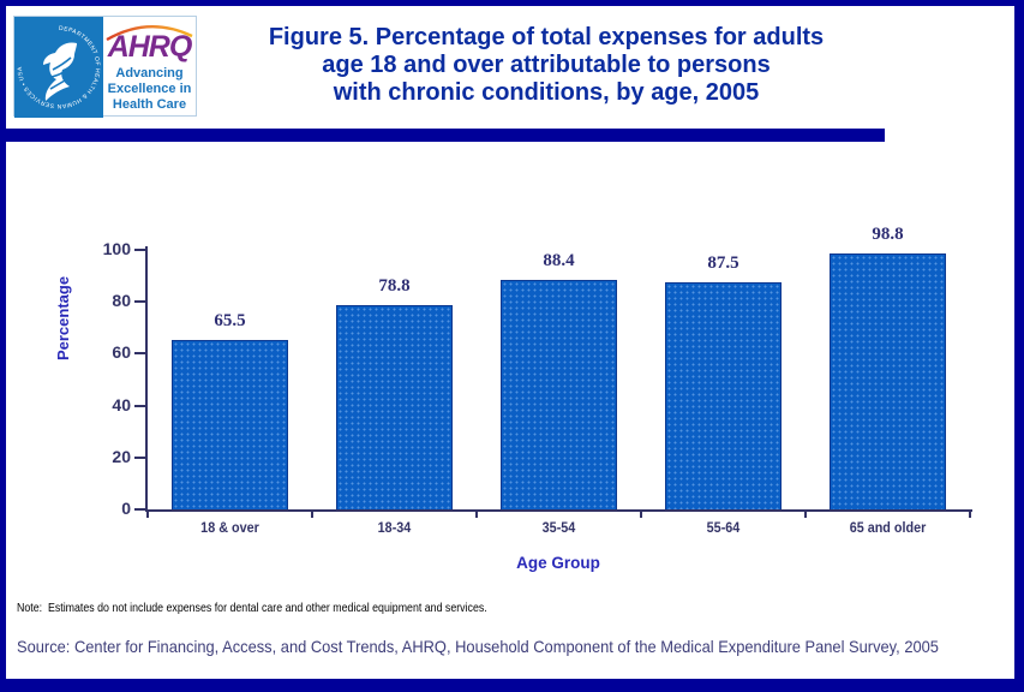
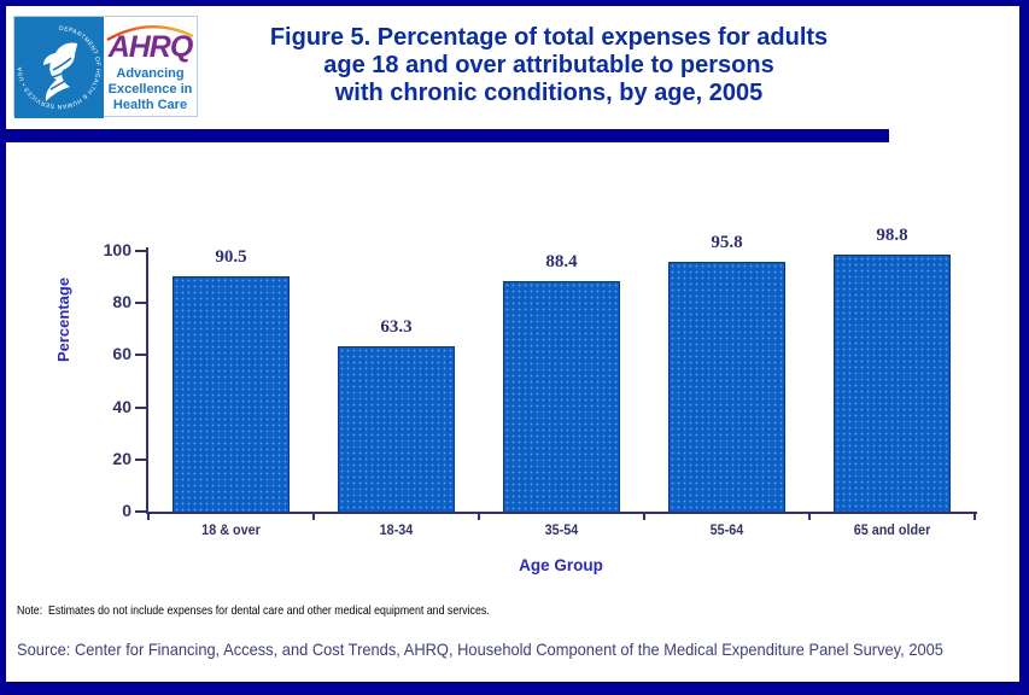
18 & over: 65.5 -> 90.5
18-34: 78.8 -> 63.3
55-64: 87.5 -> 95.8
